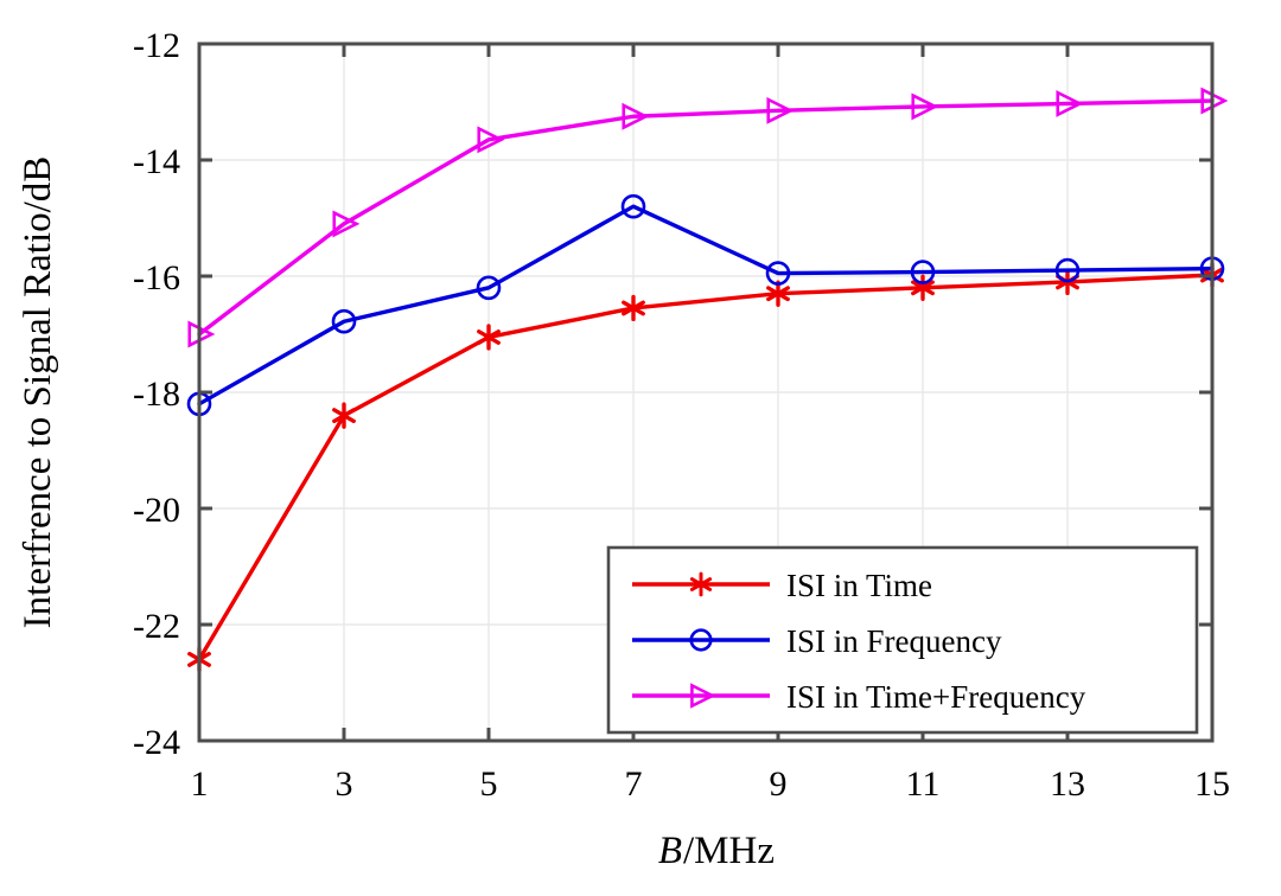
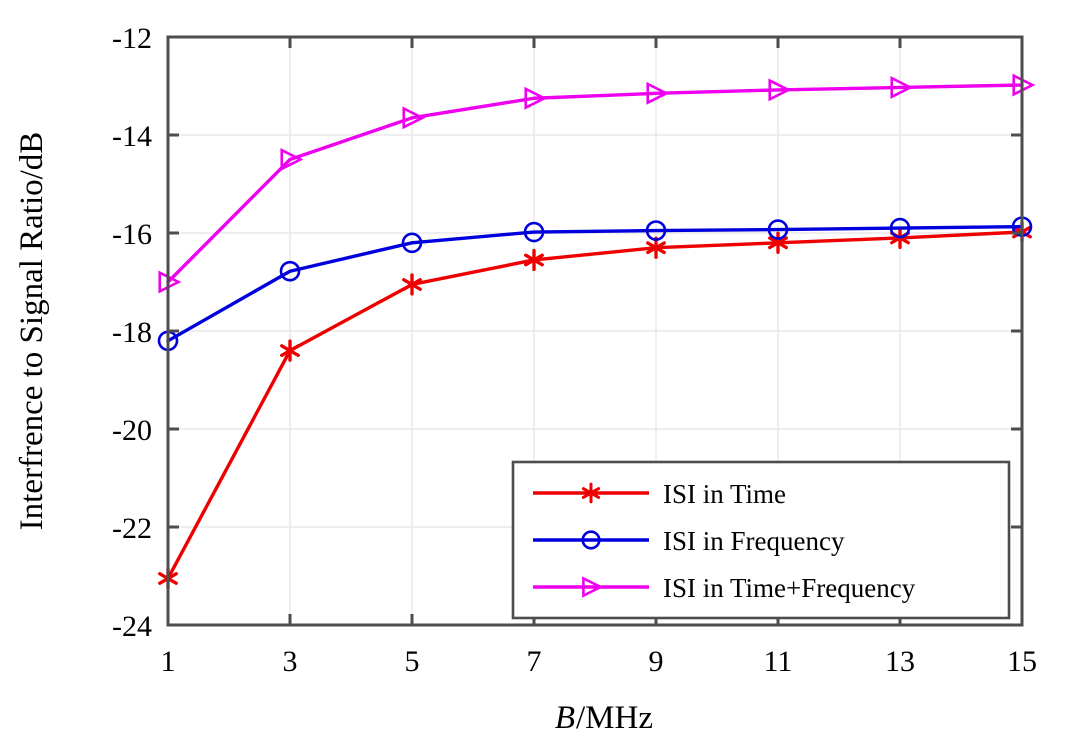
ISI in Time/1: -22.6 -> -23.1
ISI in Time+Frequency/3: -15.1 -> -14.5
ISI in Frequency/7: -14.8 -> -16.0
